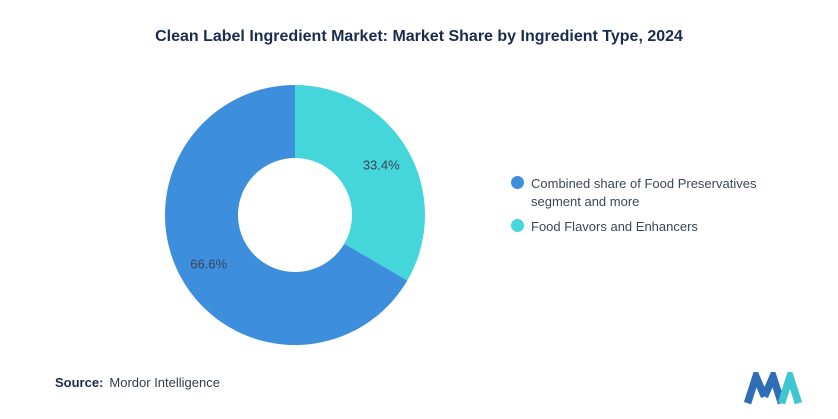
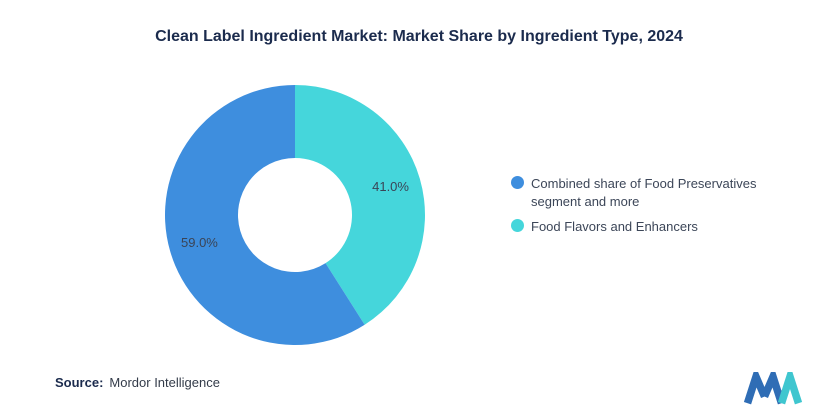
Food Flavors and Enhancers: 33.4% -> 41.0%
Combined share of Food Preservatives segment and more: 66.6% -> 59.0%
